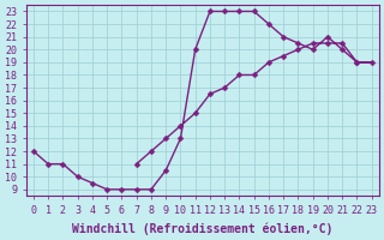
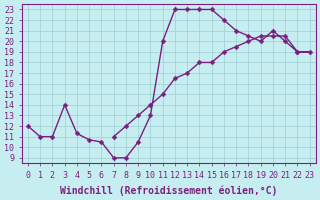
3: 10.0 -> 14.0
4: 9.5 -> 11.3
5: 9.0 -> 10.7
6: 9.0 -> 10.5
